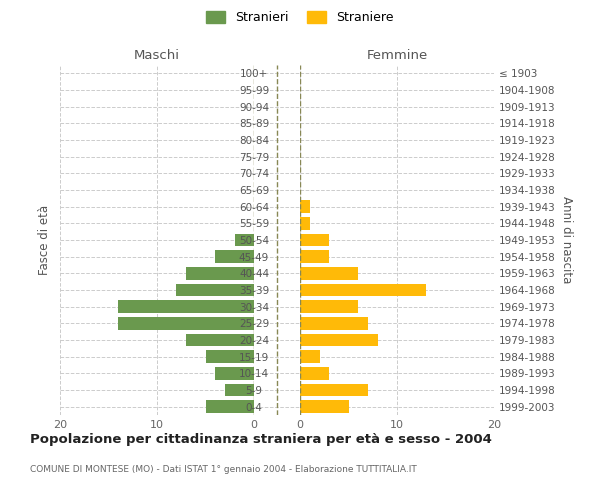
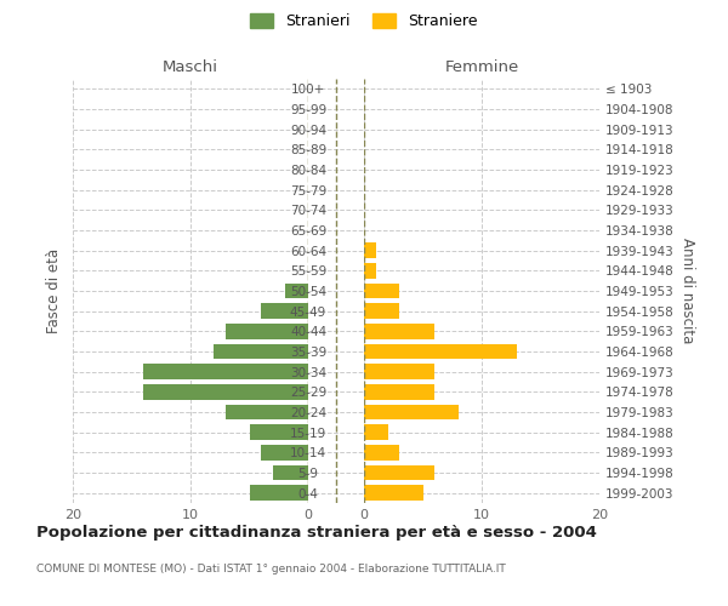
Femmine/1974-1978: 7 -> 6
Femmine/1994-1998: 7 -> 6
